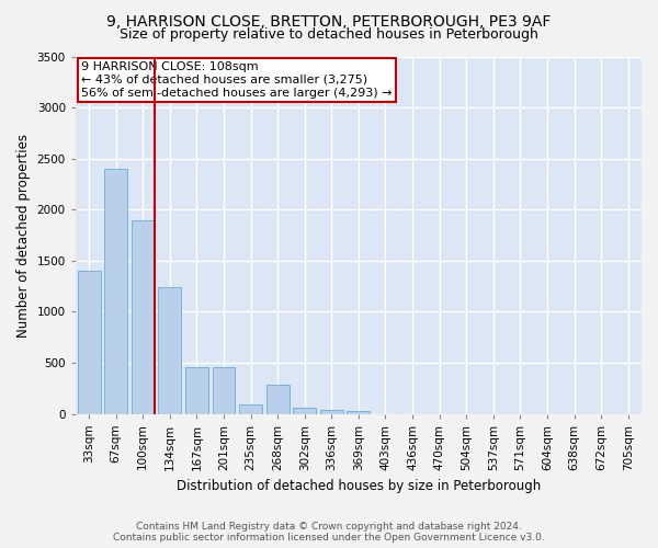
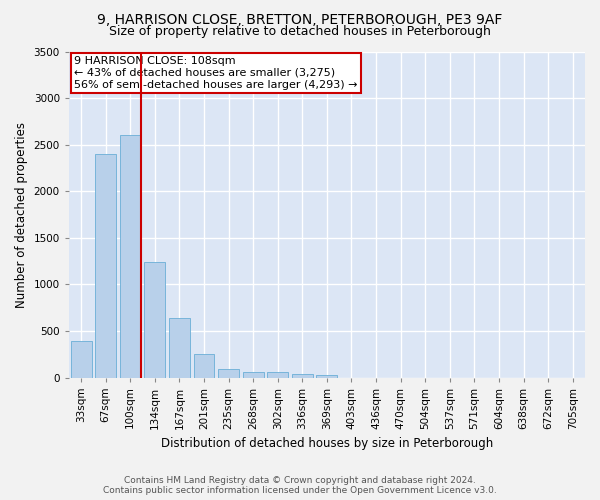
33sqm: 1400 -> 390
100sqm: 1900 -> 2600
167sqm: 460 -> 640
201sqm: 460 -> 260
268sqm: 280 -> 60
